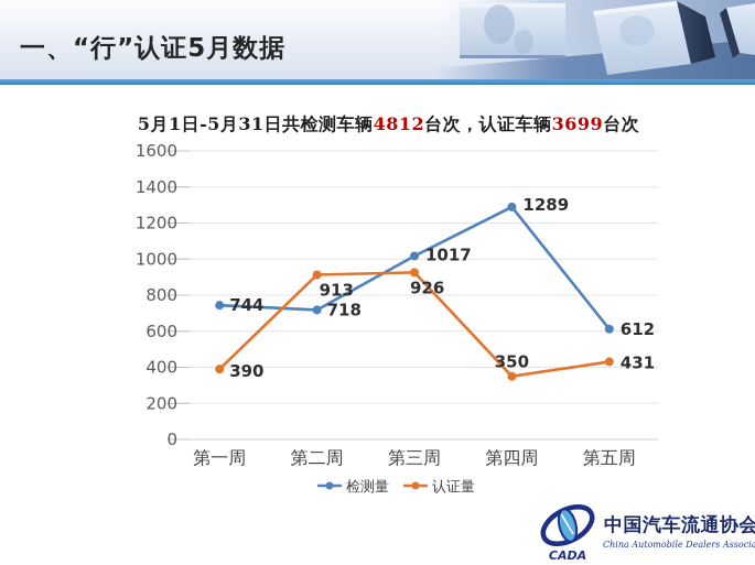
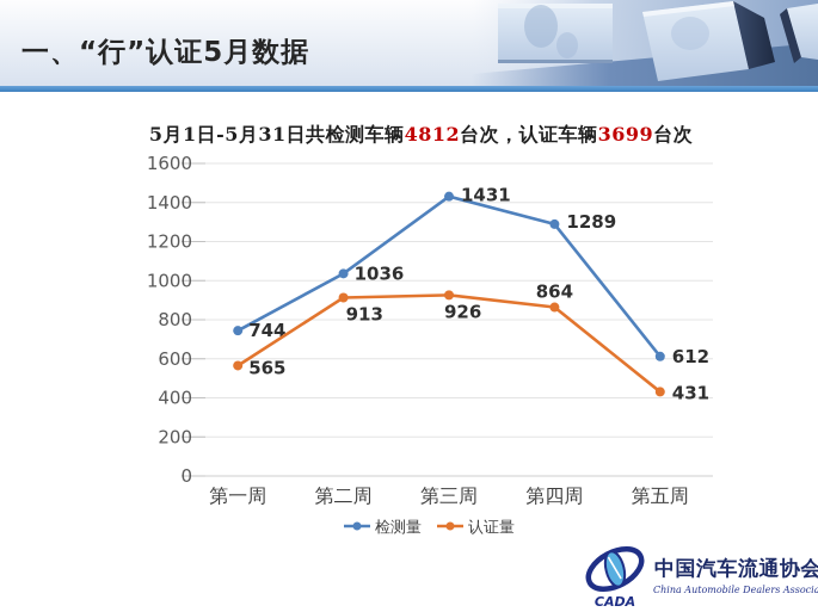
认证量/第一周: 390 -> 565
检测量/第二周: 718 -> 1036
检测量/第三周: 1017 -> 1431
认证量/第四周: 350 -> 864
